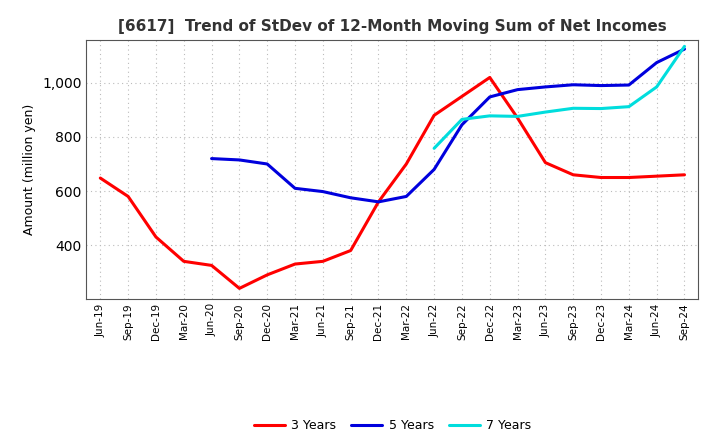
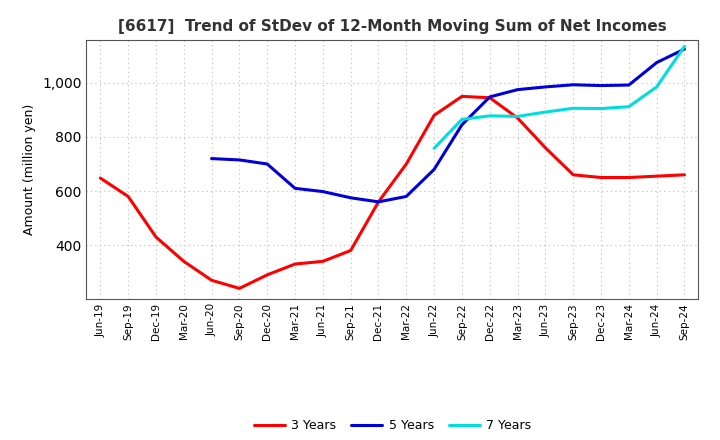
3 Years/Jun-20: 325 -> 270
3 Years/Dec-22: 1,020 -> 945
3 Years/Jun-23: 705 -> 760
